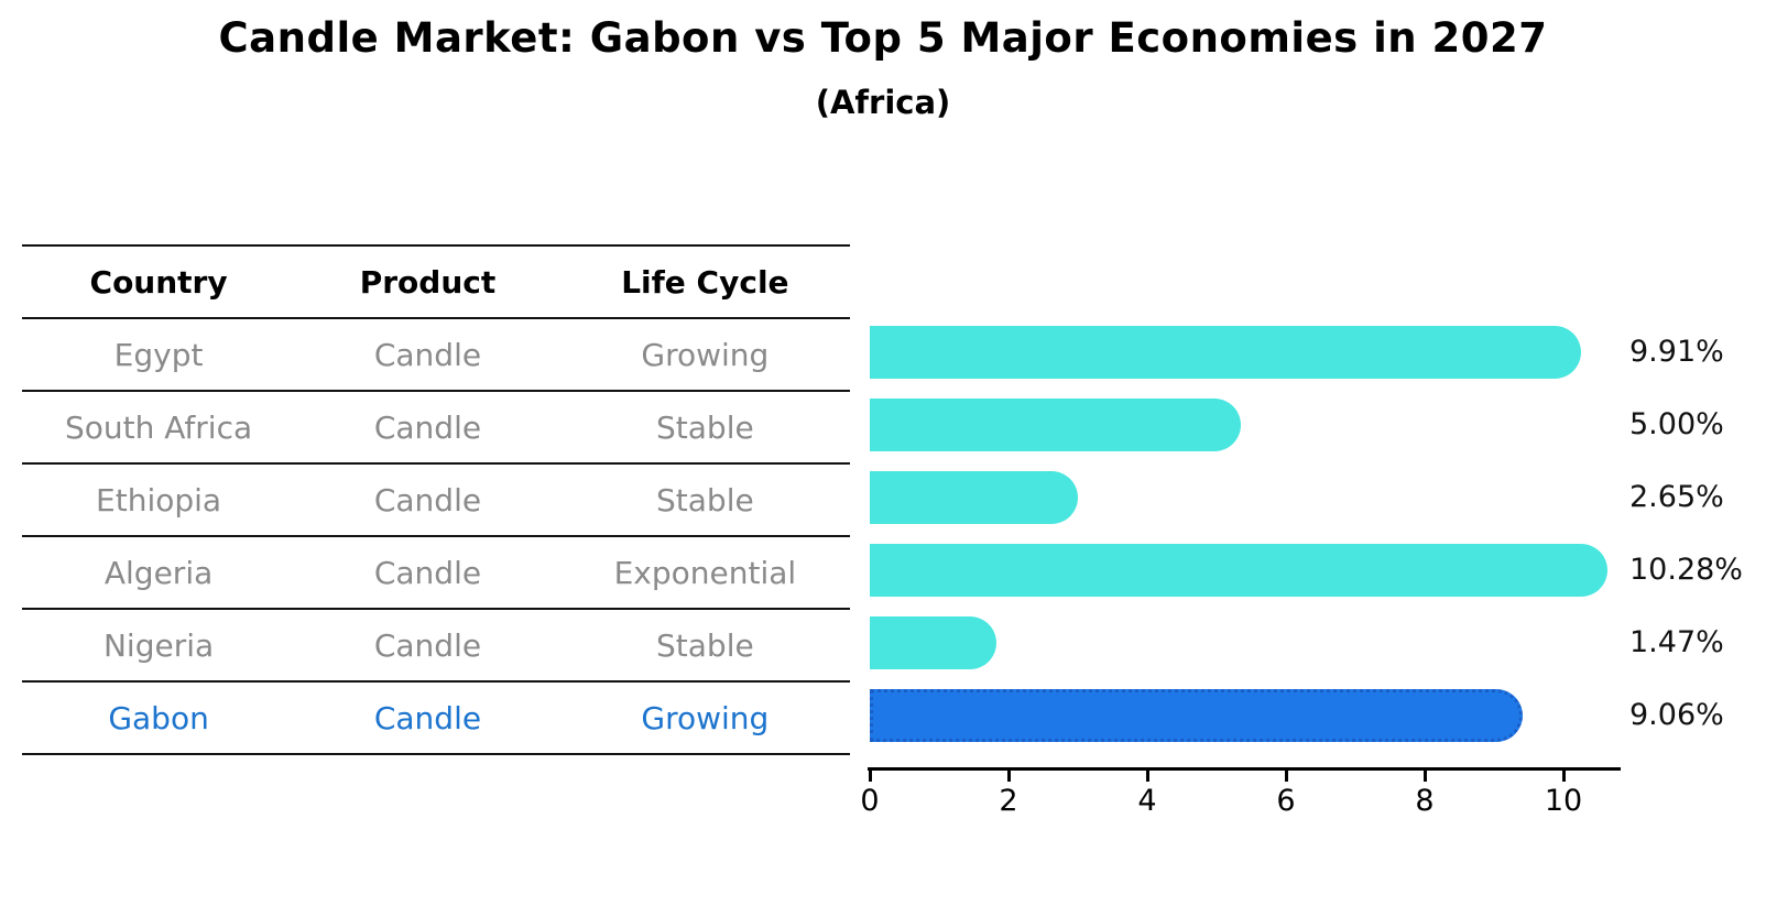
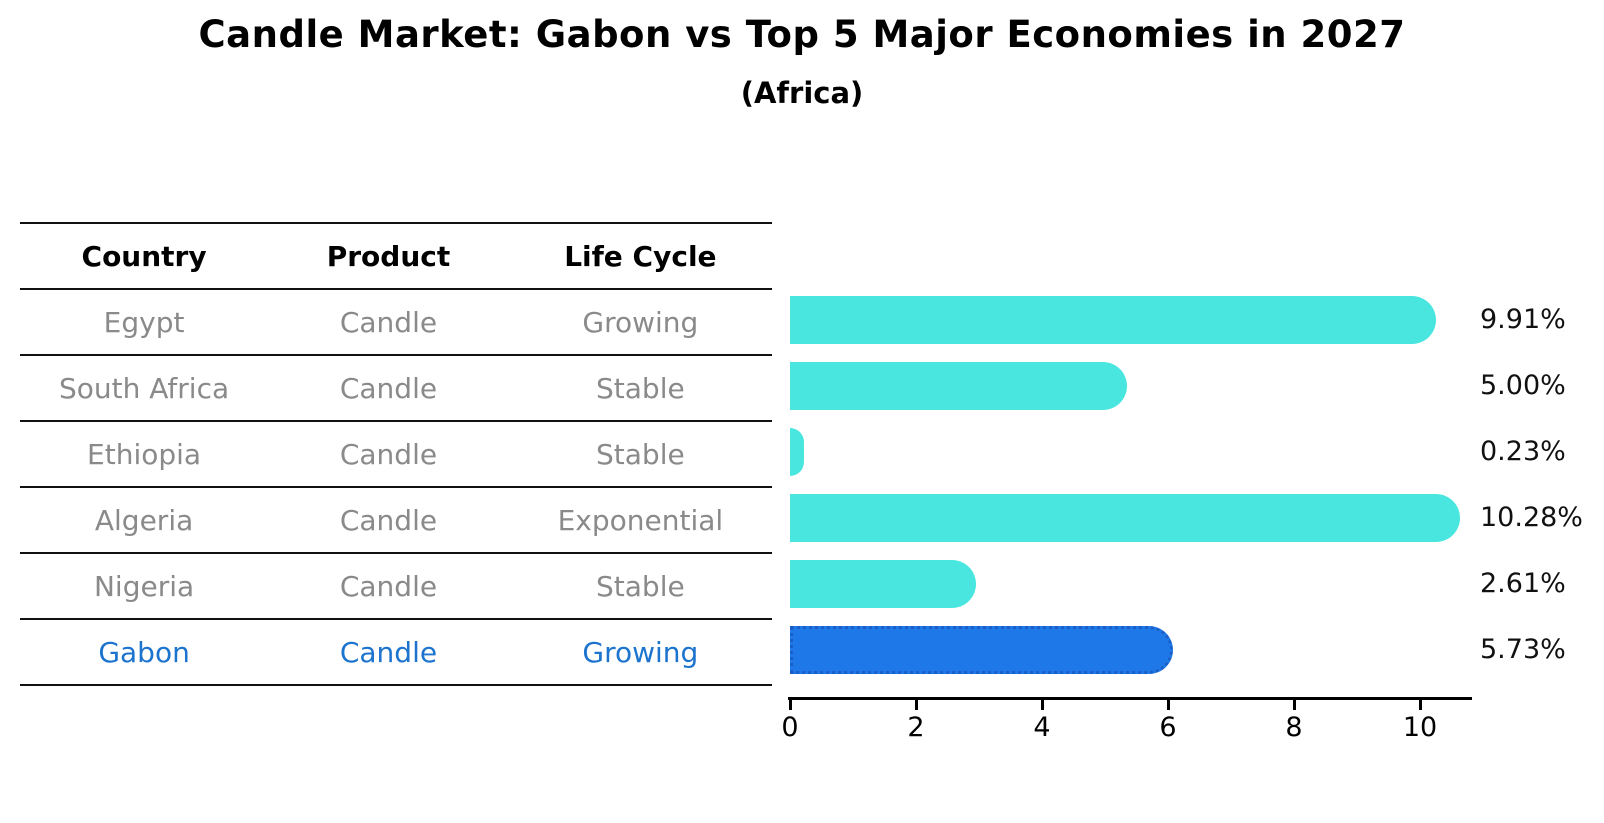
Ethiopia: 2.65% -> 0.23%
Nigeria: 1.47% -> 2.61%
Gabon: 9.06% -> 5.73%
